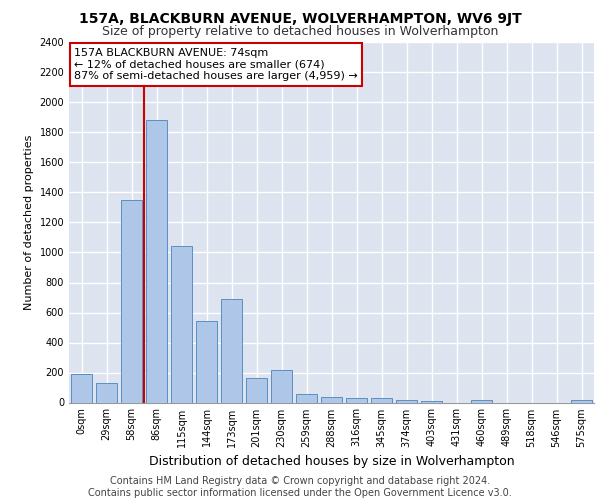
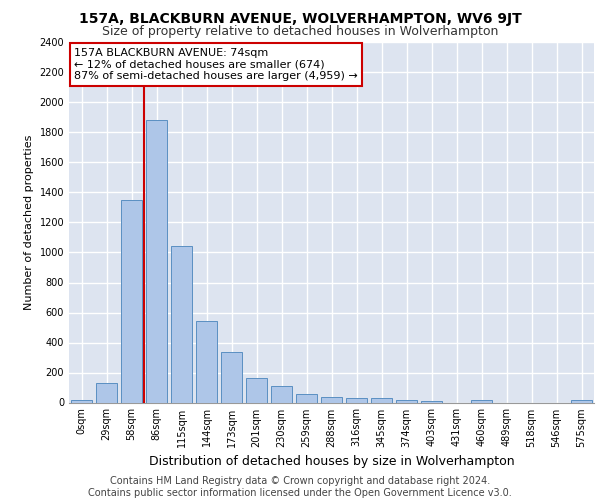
0sqm: 190 -> 20
173sqm: 690 -> 340
230sqm: 220 -> 110
